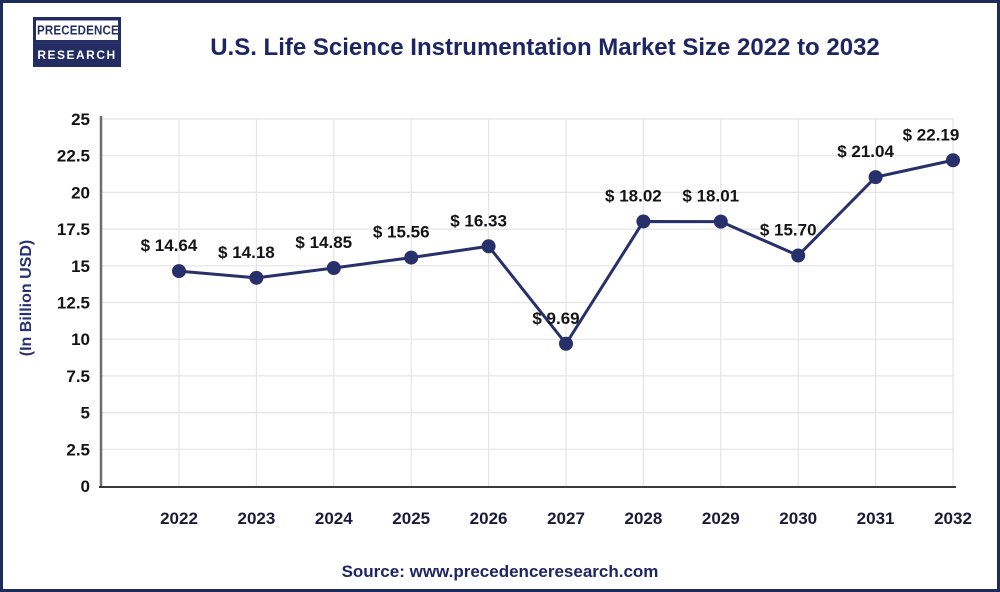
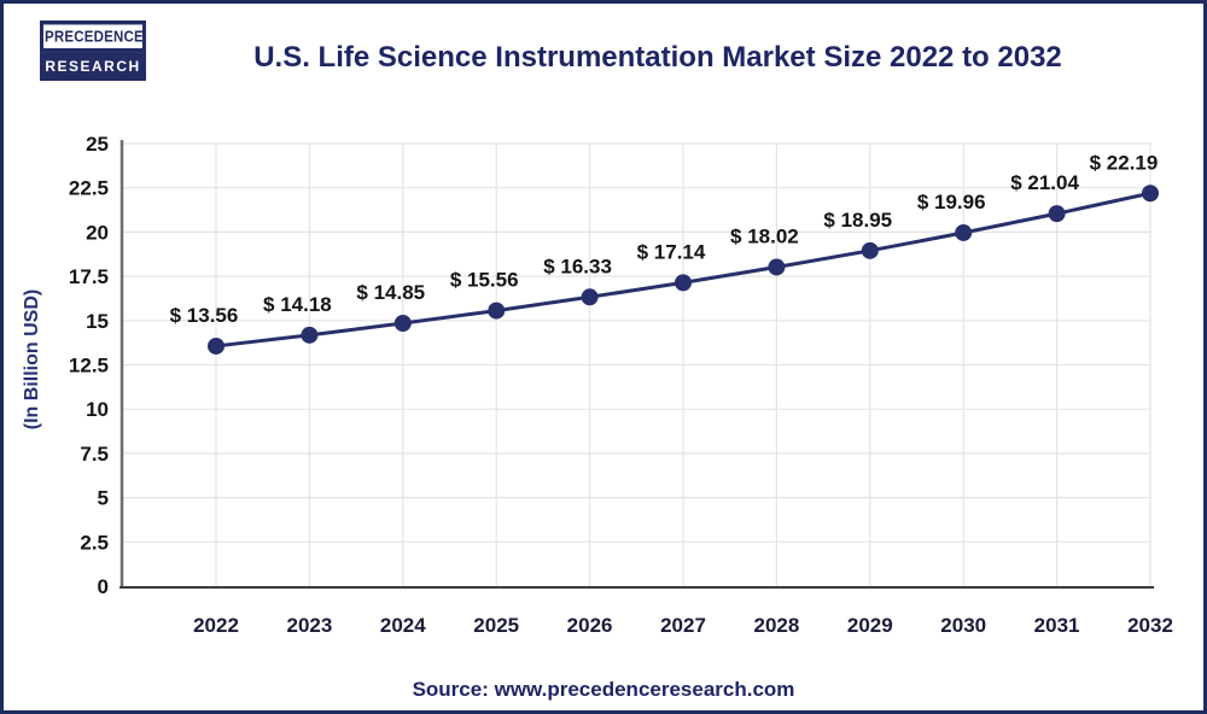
2022: 14.64 -> 13.56
2027: 9.69 -> 17.14
2029: 18.01 -> 18.95
2030: 15.70 -> 19.96
